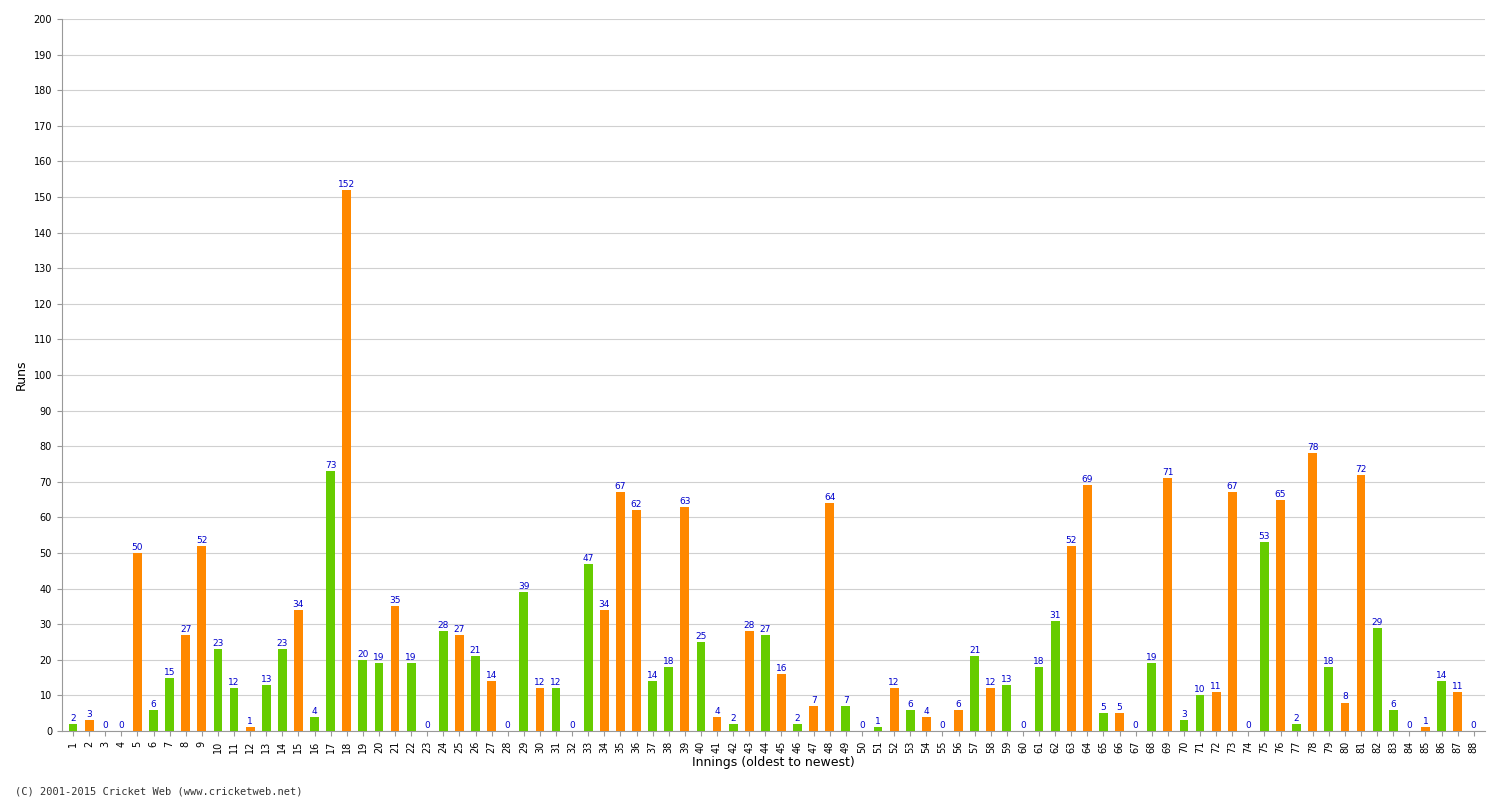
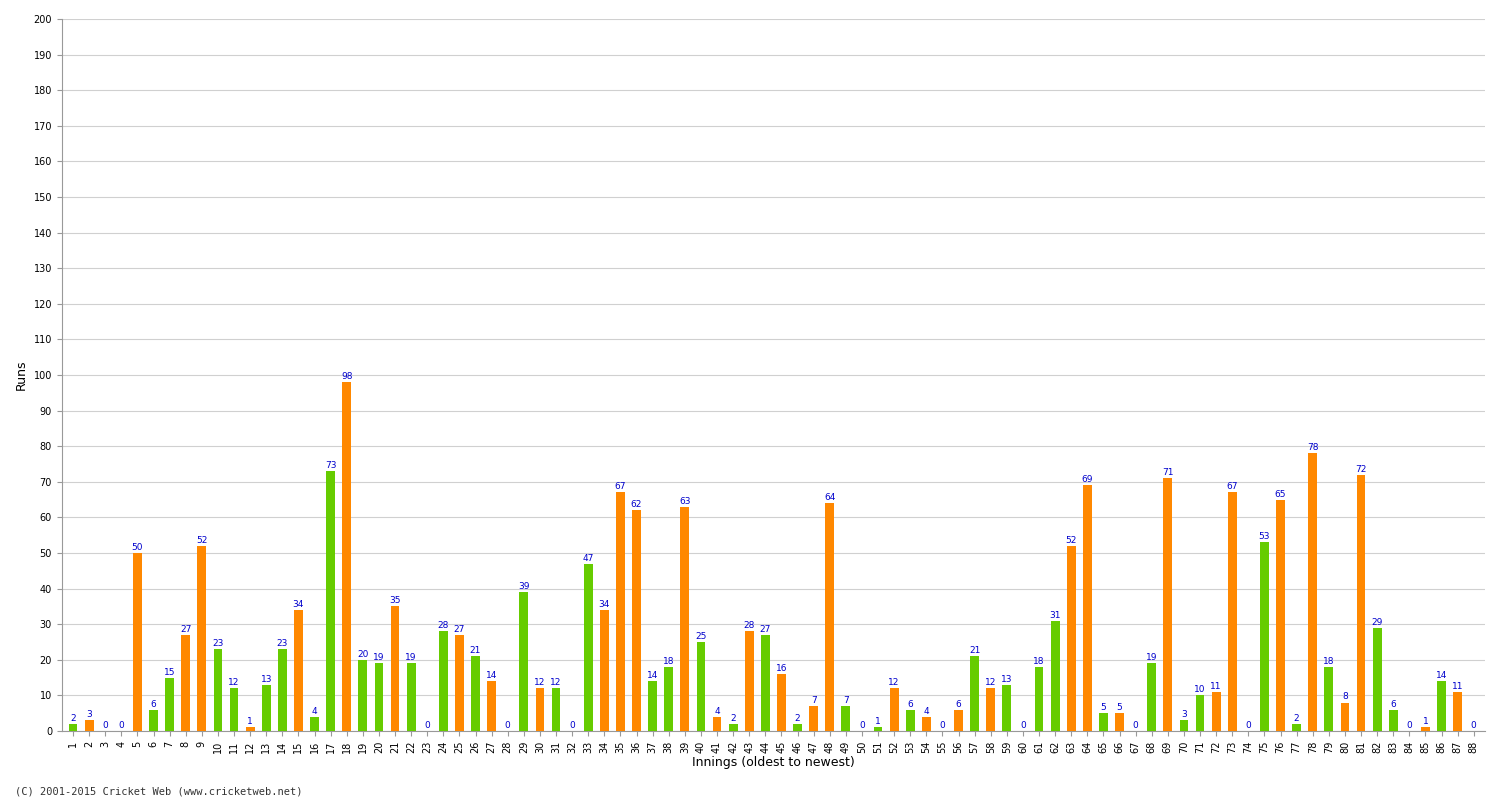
18: 152 -> 98
